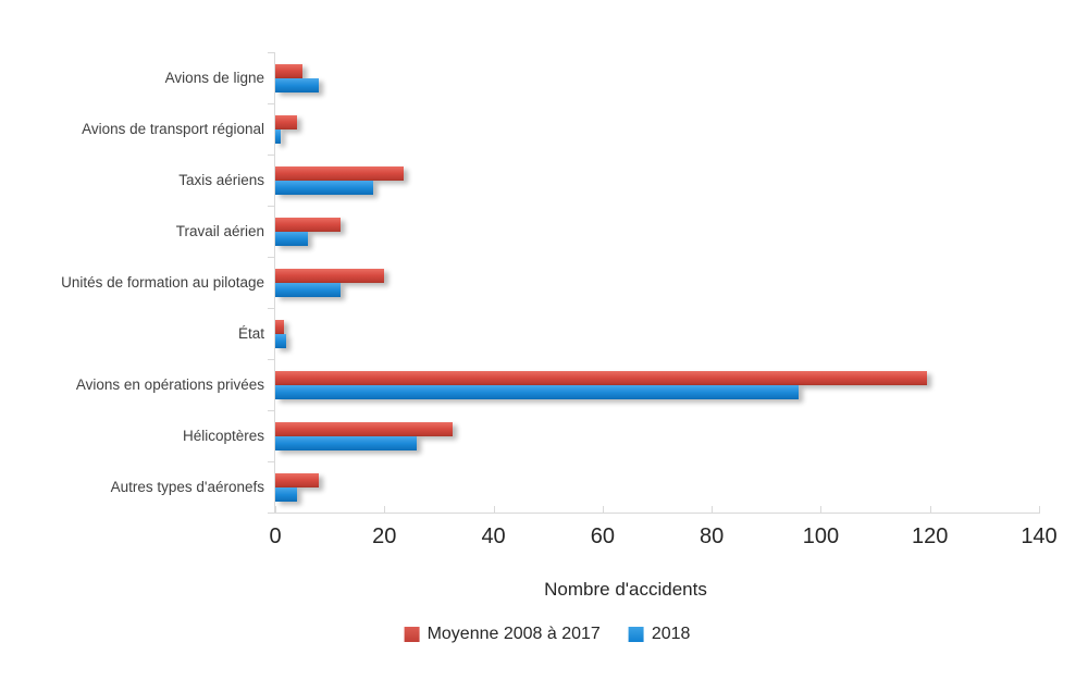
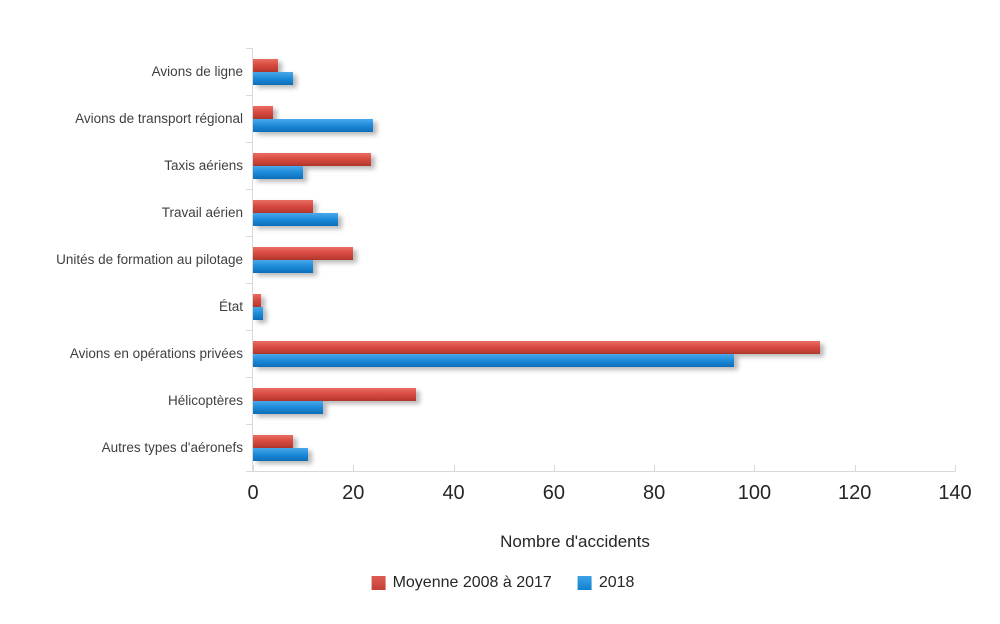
2018/Avions de transport régional: 1 -> 24
2018/Taxis aériens: 18 -> 10
2018/Travail aérien: 6 -> 17
Moyenne 2008 à 2017/Avions en opérations privées: 120 -> 113
2018/Hélicoptères: 26 -> 14
2018/Autres types d'aéronefs: 4 -> 11
